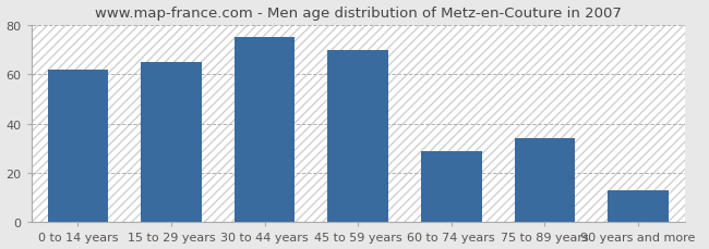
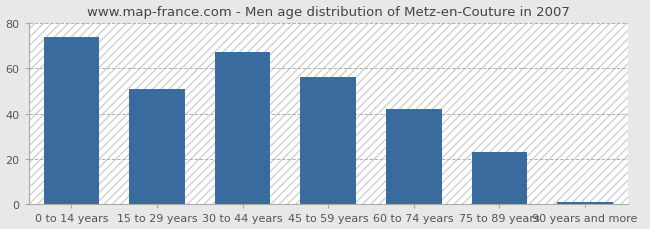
0 to 14 years: 62 -> 74
15 to 29 years: 65 -> 51
30 to 44 years: 75 -> 67
45 to 59 years: 70 -> 56
60 to 74 years: 29 -> 42
75 to 89 years: 34 -> 23
90 years and more: 13 -> 1
